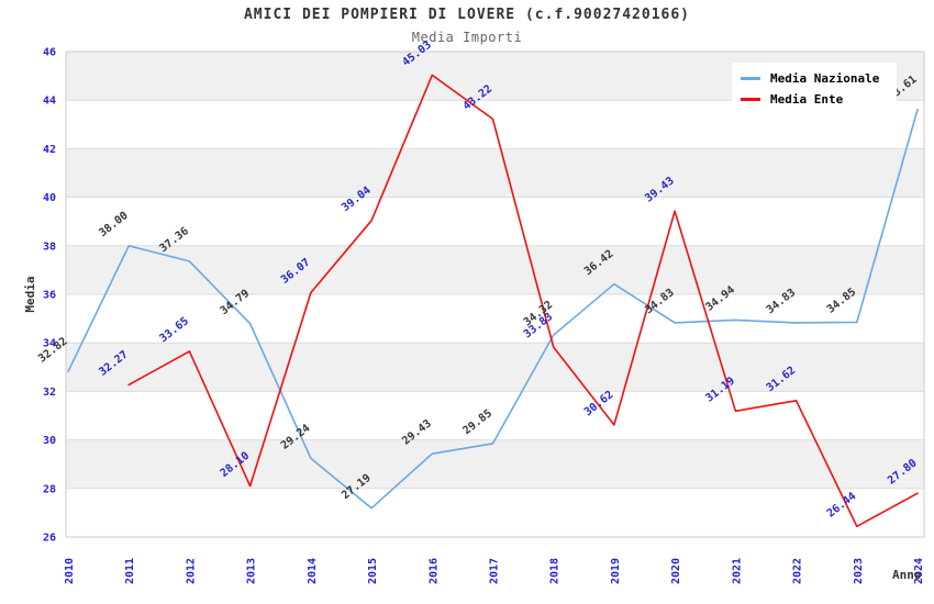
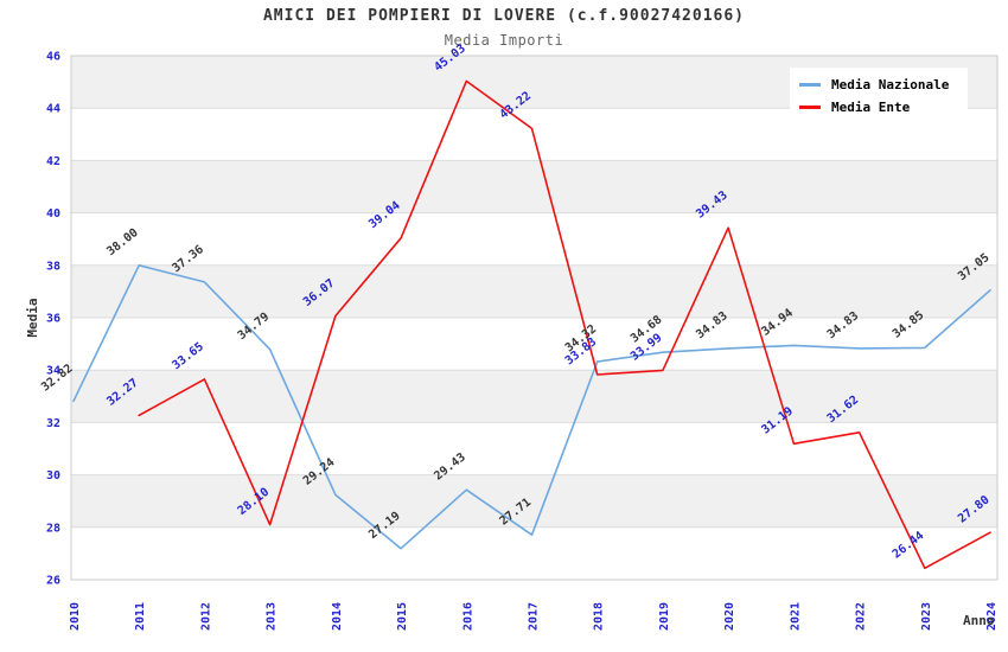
Media Nazionale/2017: 29.85 -> 27.71
Media Nazionale/2019: 36.42 -> 34.68
Media Ente/2019: 30.62 -> 33.99
Media Nazionale/2024: 43.61 -> 37.05
